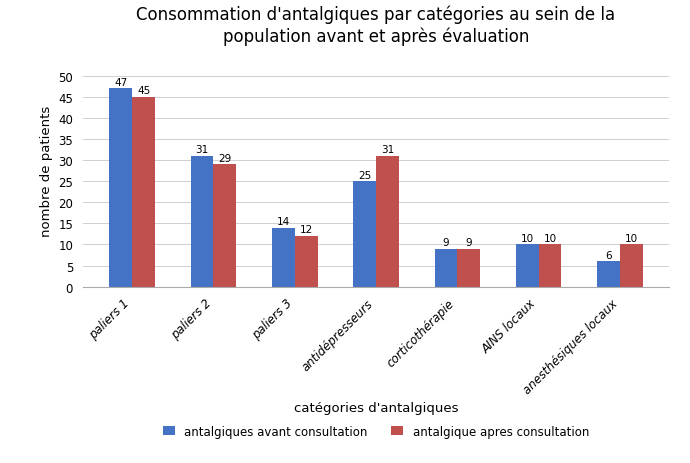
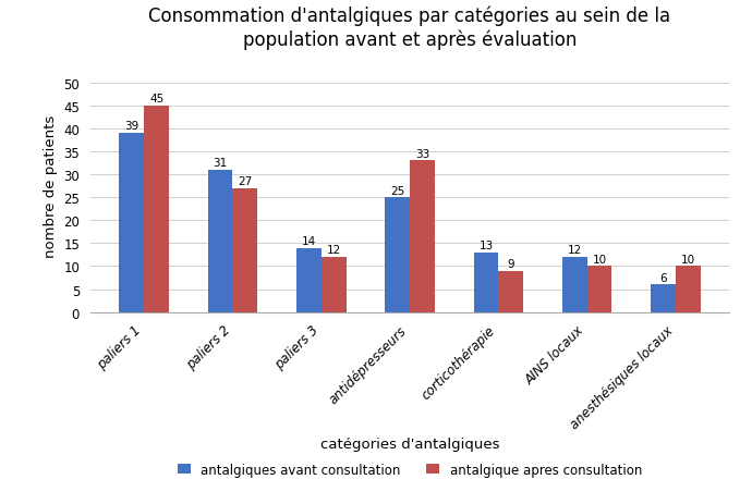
antalgiques avant consultation/paliers 1: 47 -> 39
antalgique apres consultation/paliers 2: 29 -> 27
antalgique apres consultation/antidépresseurs: 31 -> 33
antalgiques avant consultation/corticothérapie: 9 -> 13
antalgiques avant consultation/AINS locaux: 10 -> 12
